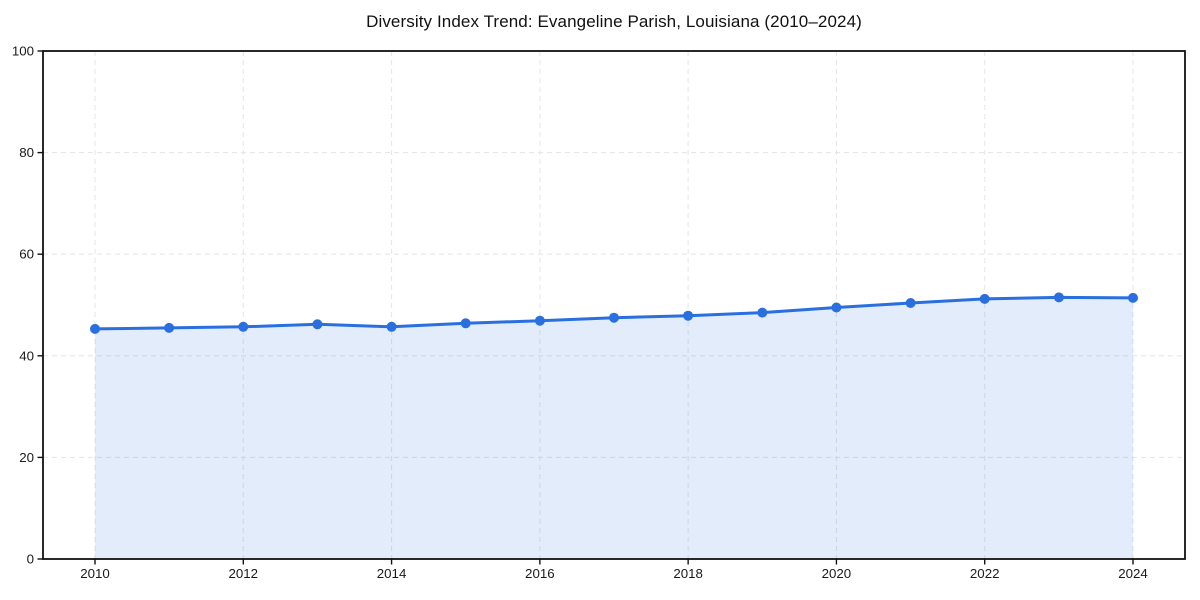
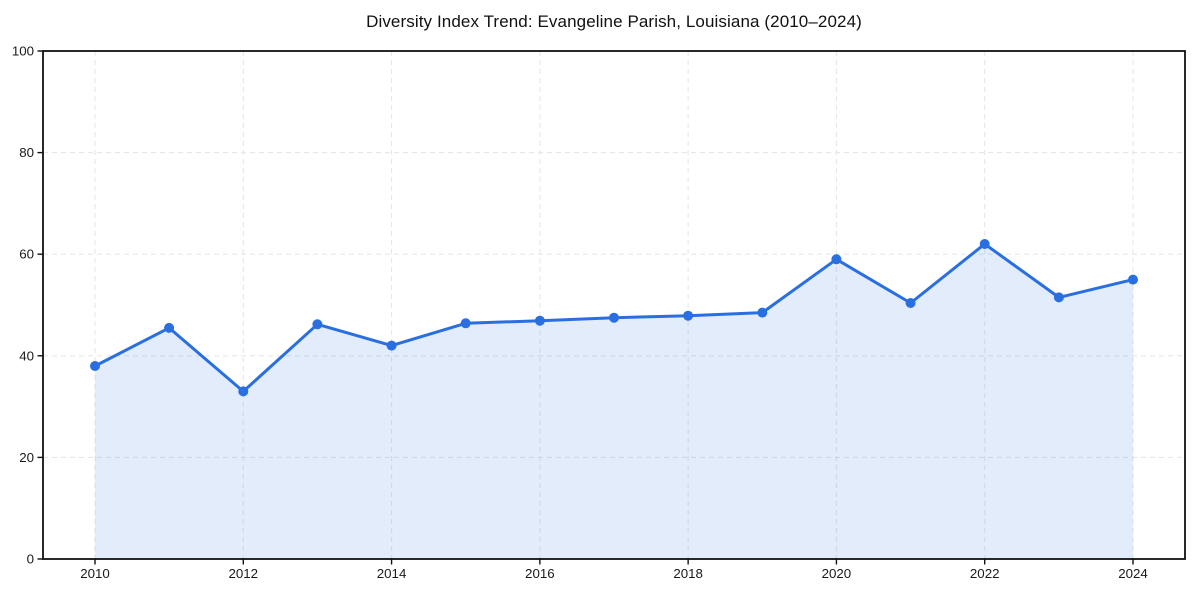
2010: 45 -> 38
2012: 46 -> 33
2014: 46 -> 42
2020: 50 -> 59
2022: 51 -> 62
2024: 51 -> 55
